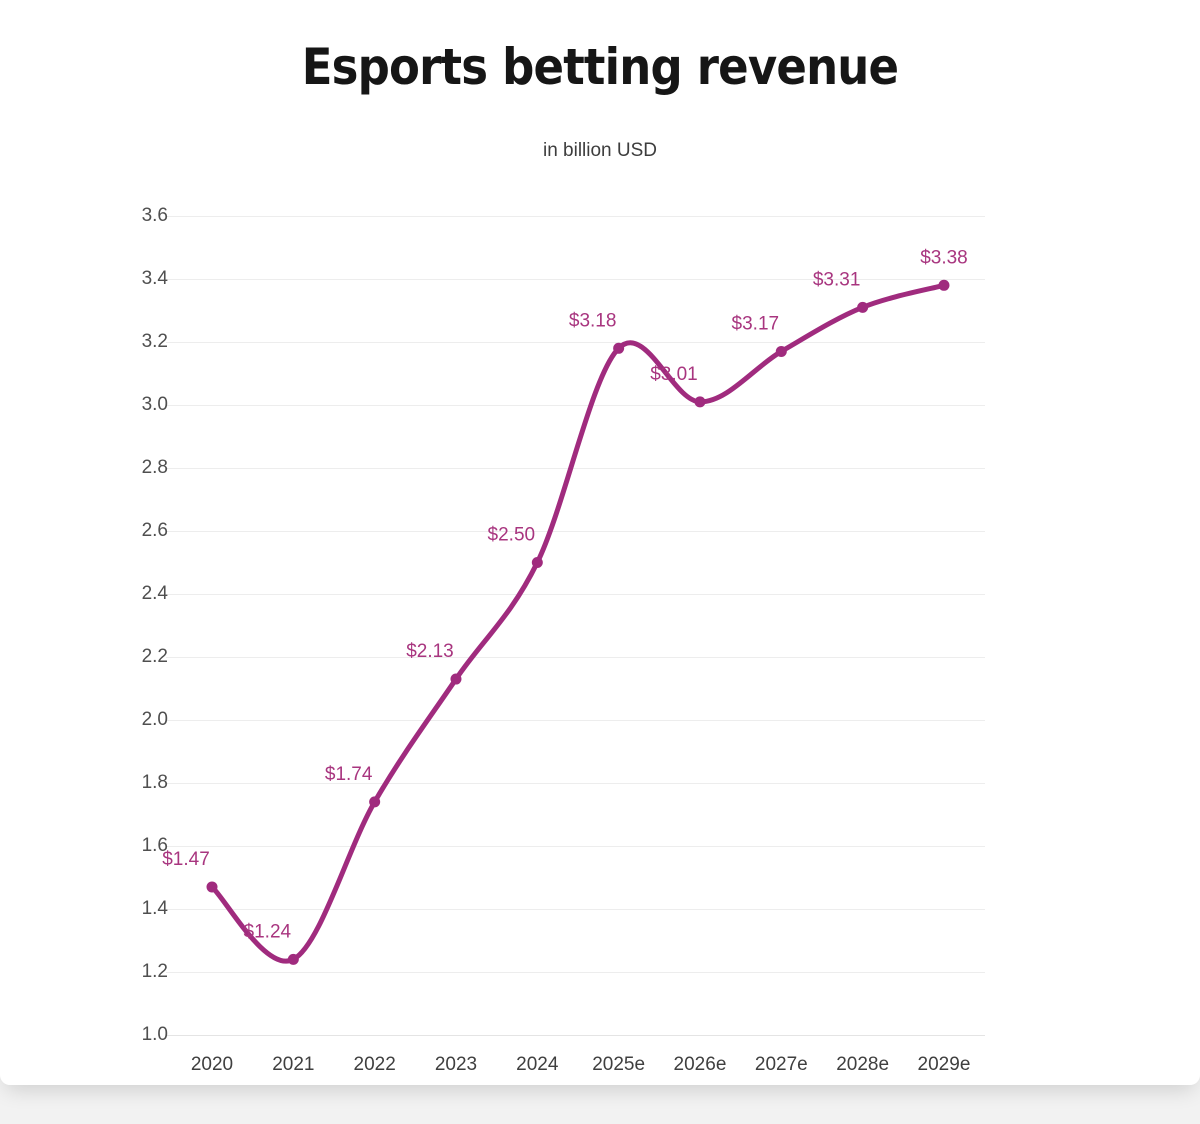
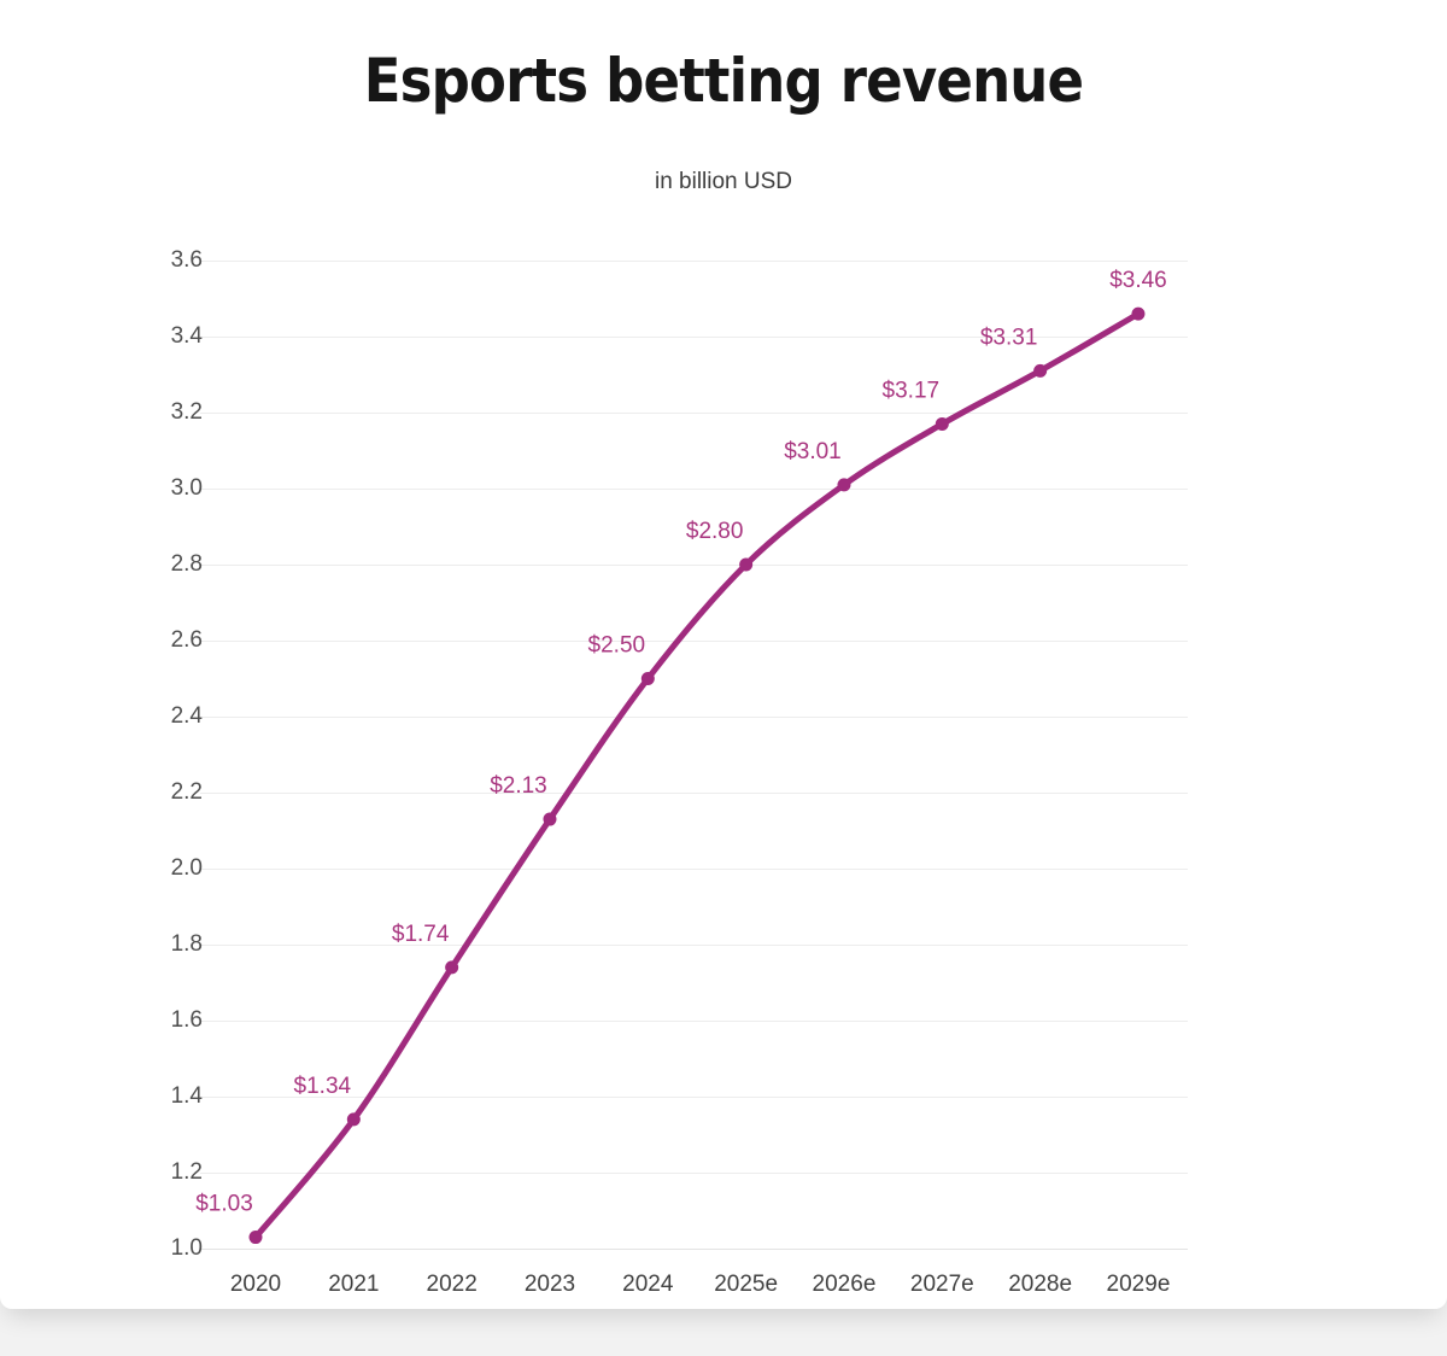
2020: $1.47 -> $1.03
2021: $1.24 -> $1.34
2025e: $3.18 -> $2.80
2029e: $3.38 -> $3.46
